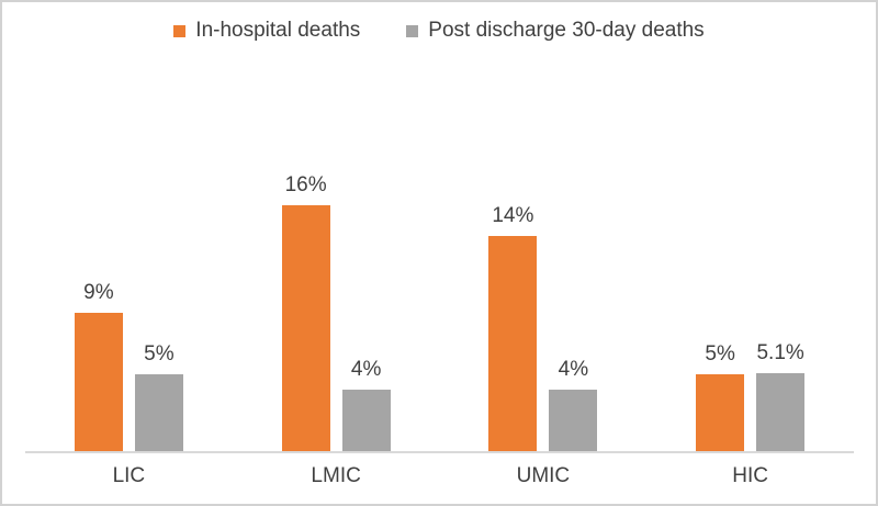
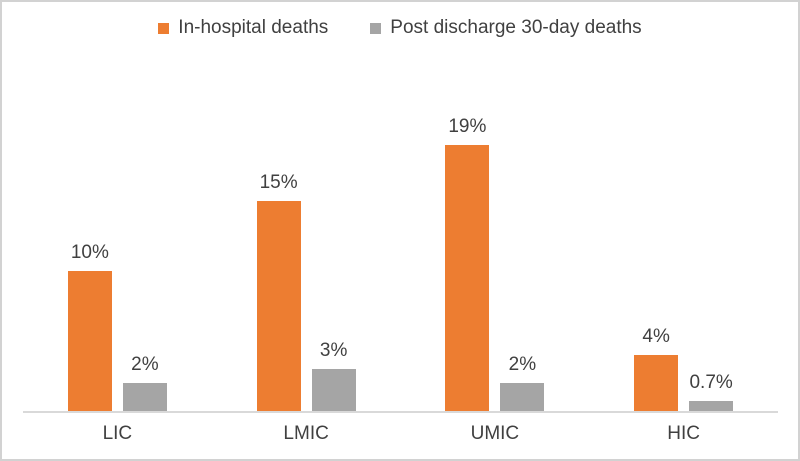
In-hospital deaths/LIC: 9% -> 10%
Post discharge 30-day deaths/LIC: 5% -> 2%
In-hospital deaths/LMIC: 16% -> 15%
Post discharge 30-day deaths/LMIC: 4% -> 3%
In-hospital deaths/UMIC: 14% -> 19%
Post discharge 30-day deaths/UMIC: 4% -> 2%
In-hospital deaths/HIC: 5% -> 4%
Post discharge 30-day deaths/HIC: 5.1% -> 0.7%
